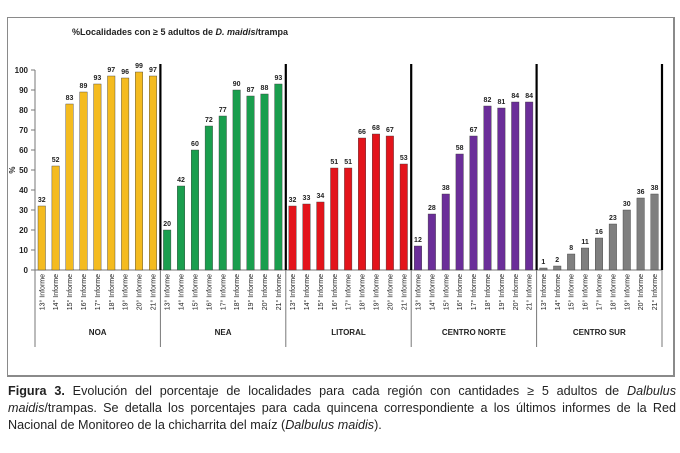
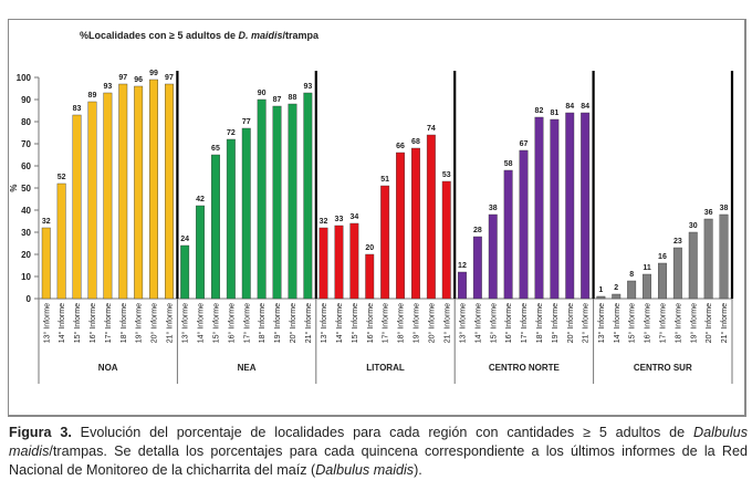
NEA/13° Informe: 20 -> 24
NEA/15° Informe: 60 -> 65
LITORAL/16° Informe: 51 -> 20
LITORAL/20° Informe: 67 -> 74
